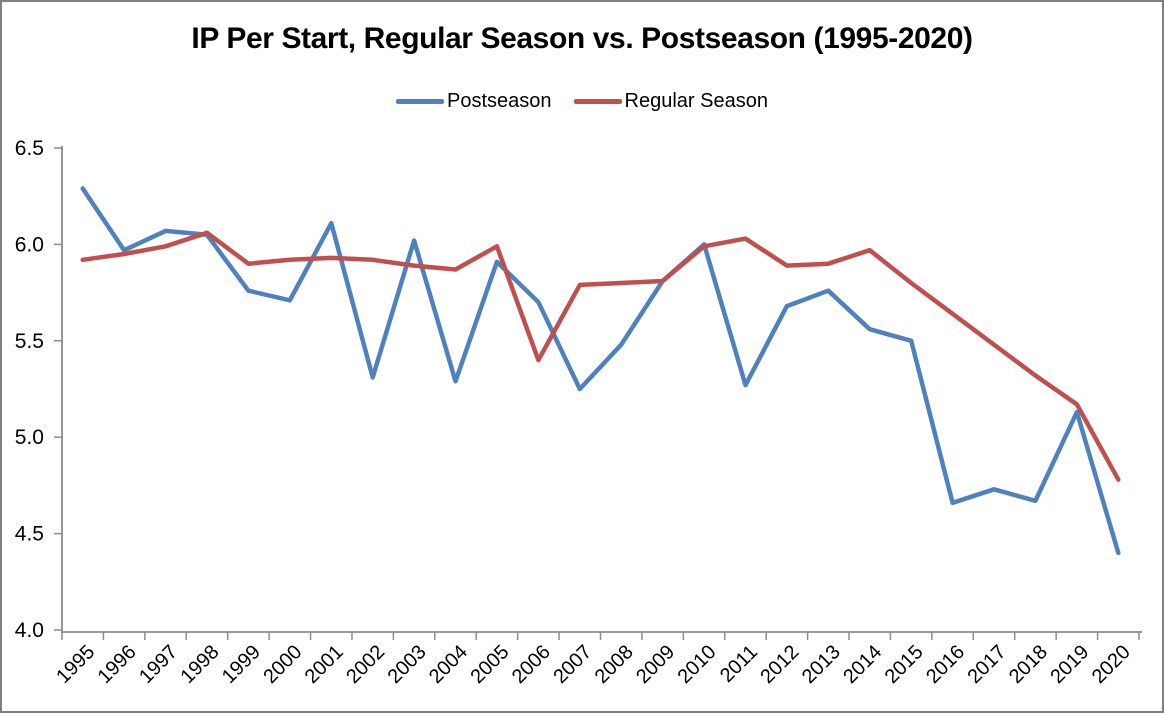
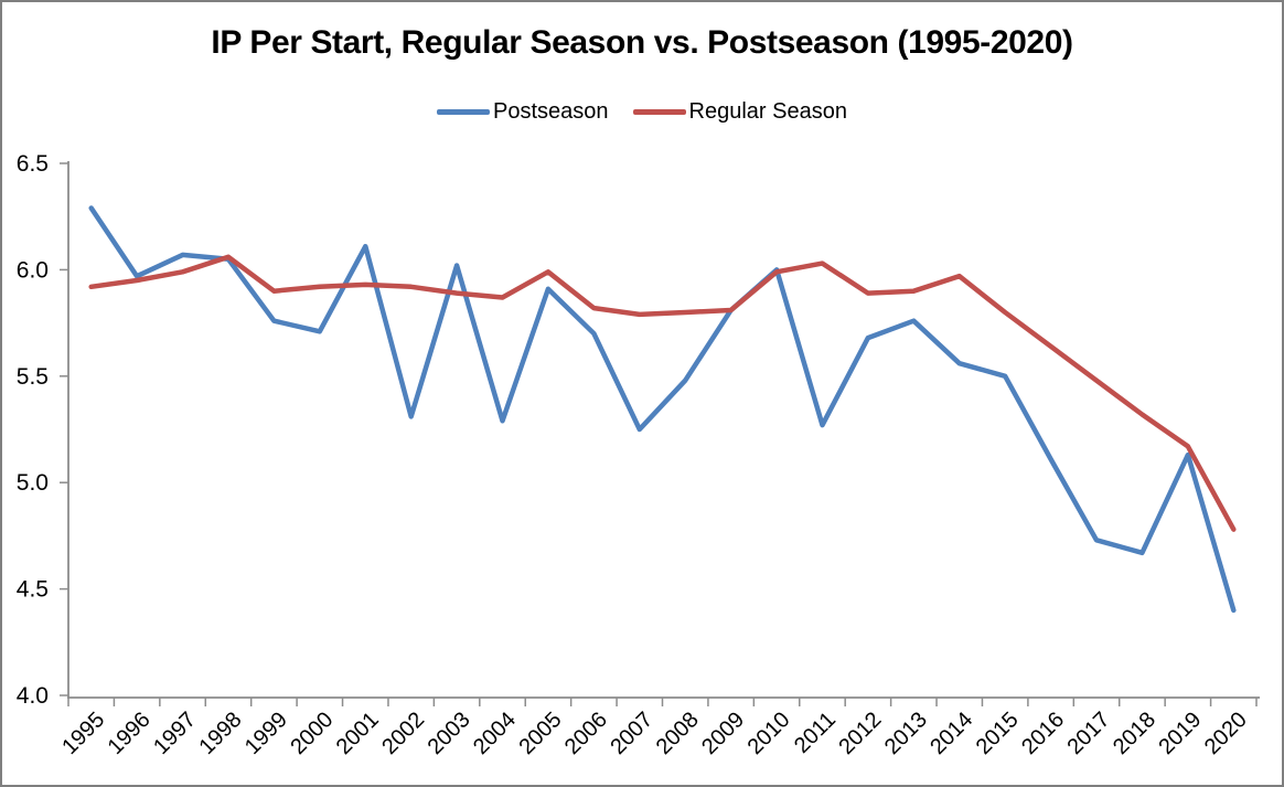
Regular Season/2006: 5.40 -> 5.82
Postseason/2016: 4.66 -> 5.11
